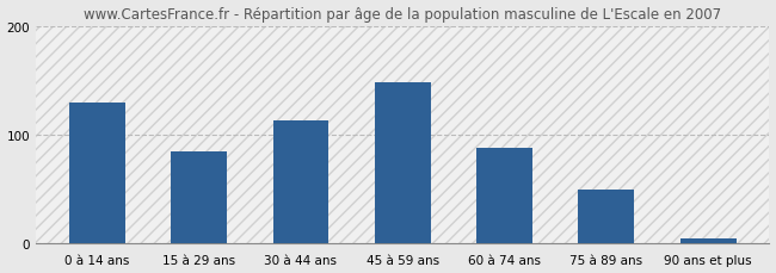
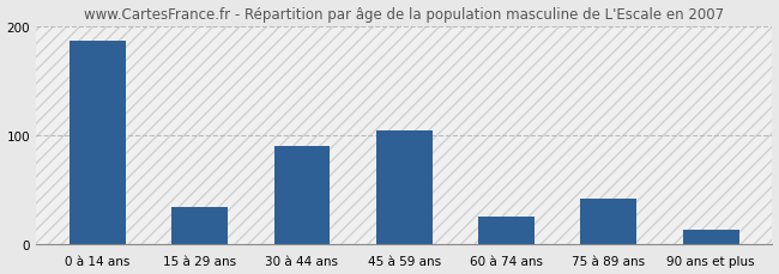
0 à 14 ans: 130 -> 186
15 à 29 ans: 85 -> 34
30 à 44 ans: 113 -> 90
45 à 59 ans: 148 -> 104
60 à 74 ans: 88 -> 26
75 à 89 ans: 50 -> 42
90 ans et plus: 5 -> 14
